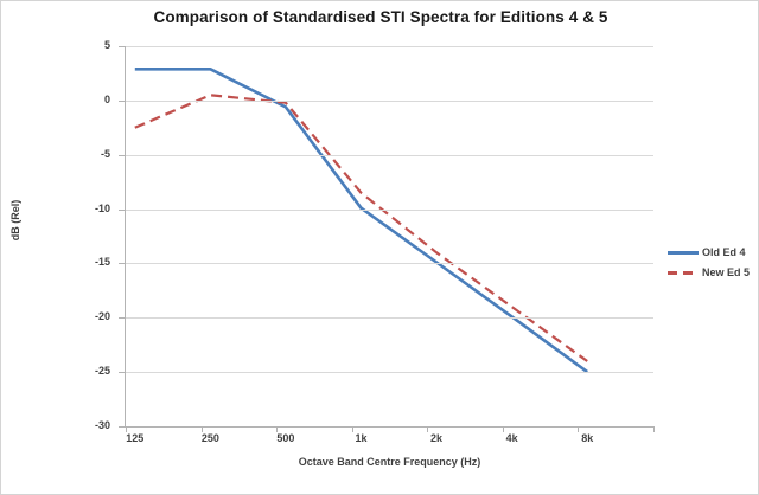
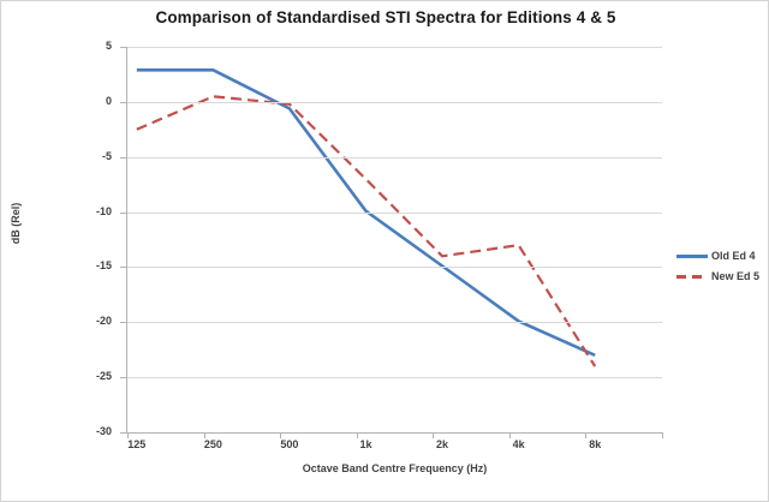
New Ed 5/1k: -8 -> -7
New Ed 5/4k: -19 -> -13
Old Ed 4/8k: -25 -> -23
